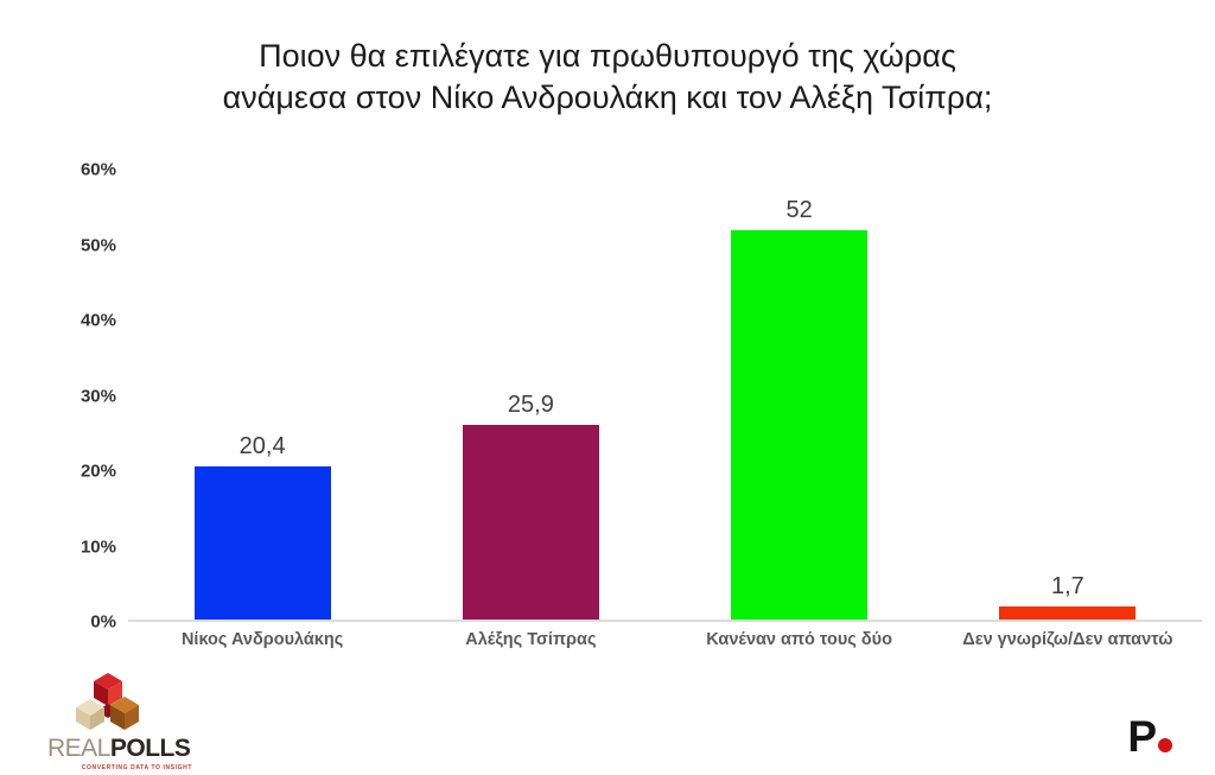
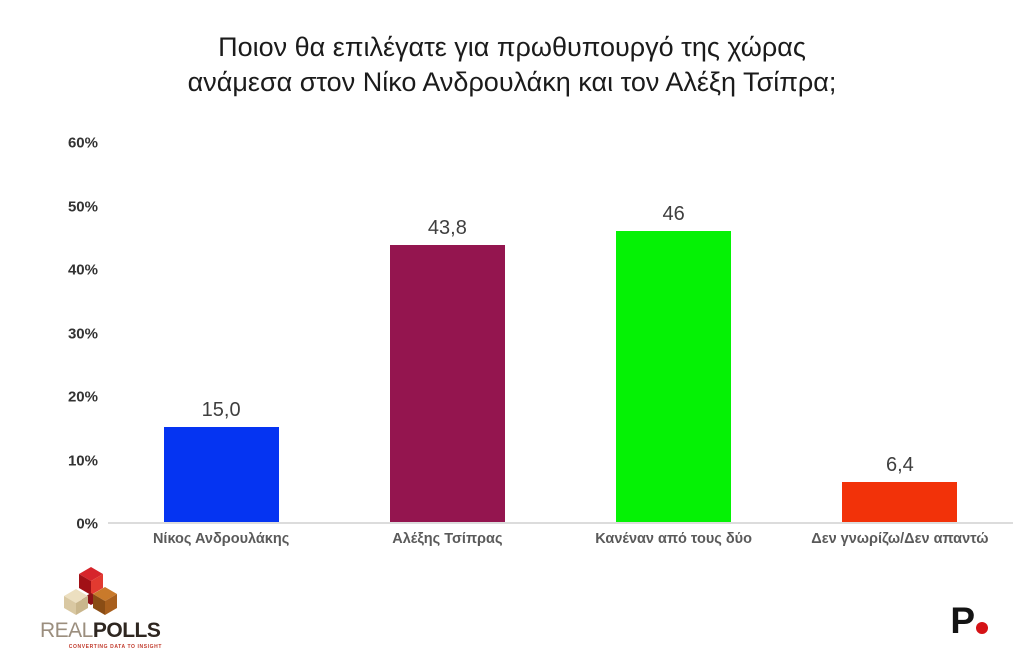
Νίκος Ανδρουλάκης: 20,4 -> 15,0
Αλέξης Τσίπρας: 25,9 -> 43,8
Κανέναν από τους δύο: 52 -> 46
Δεν γνωρίζω/Δεν απαντώ: 1,7 -> 6,4
